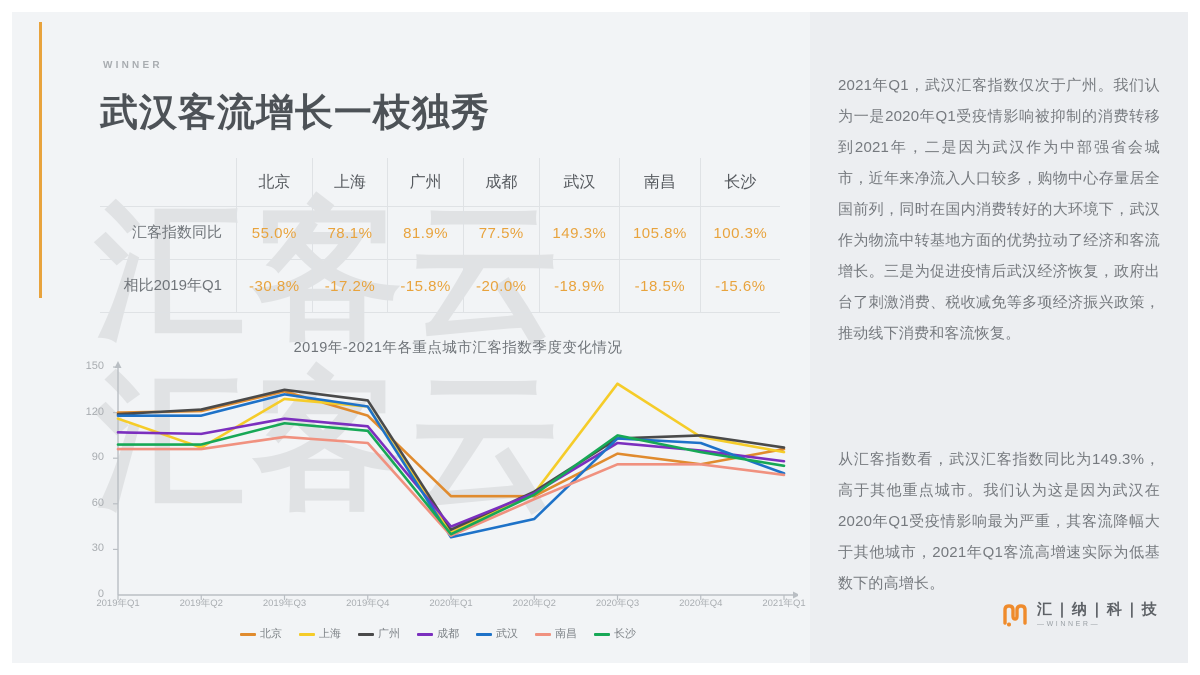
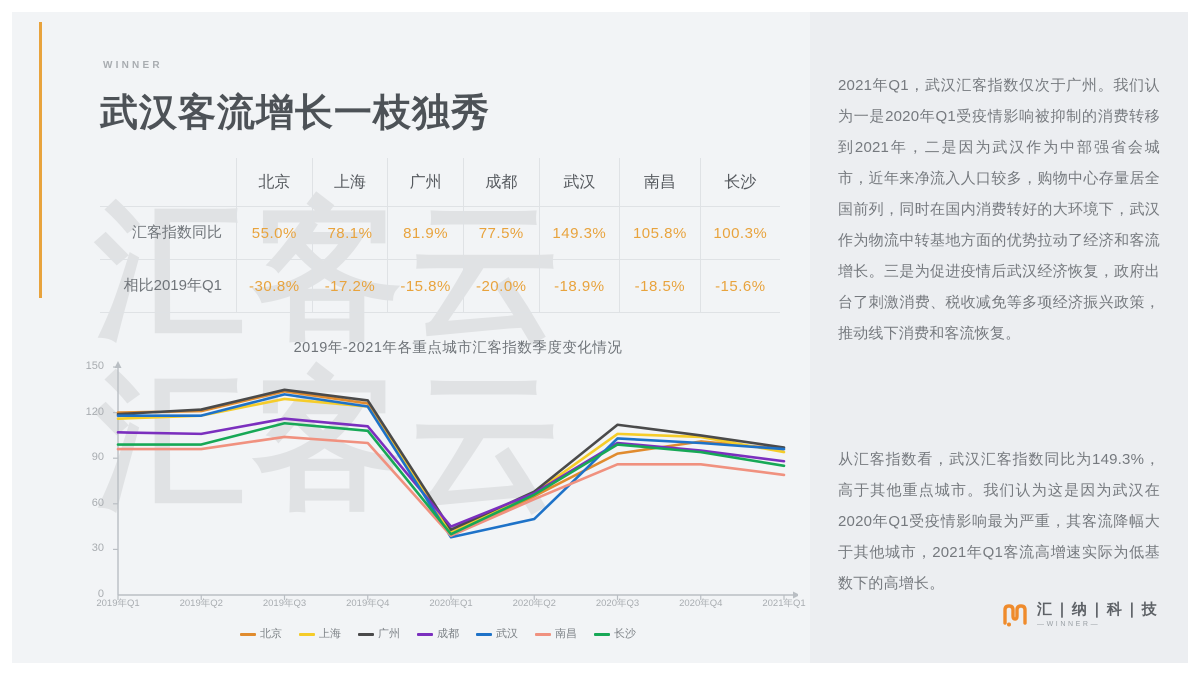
上海/2019年Q2: 97 -> 118
北京/2019年Q4: 118 -> 126
北京/2020年Q1: 65 -> 40
上海/2020年Q3: 139 -> 106
广州/2020年Q3: 103 -> 112
长沙/2020年Q3: 105 -> 99
北京/2020年Q4: 86 -> 101
武汉/2021年Q1: 80 -> 96
